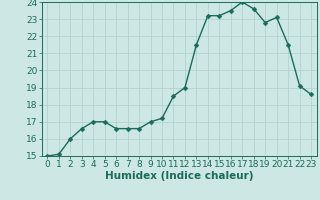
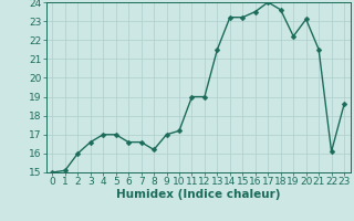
8: 16.6 -> 16.2
11: 18.5 -> 19.0
19: 22.8 -> 22.2
22: 19.1 -> 16.1
